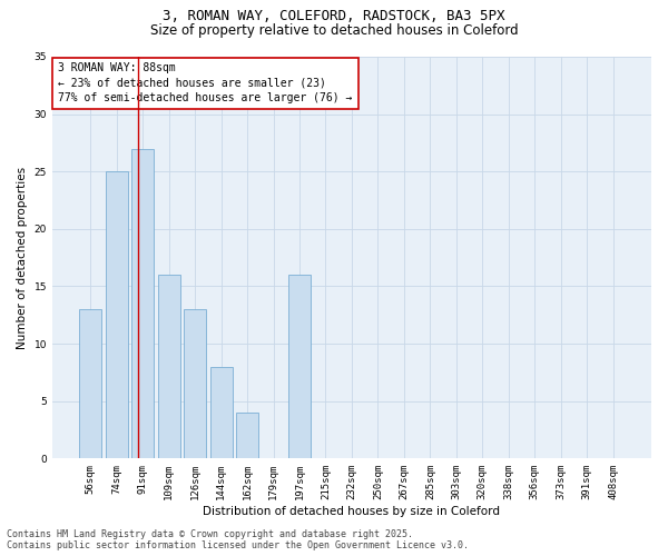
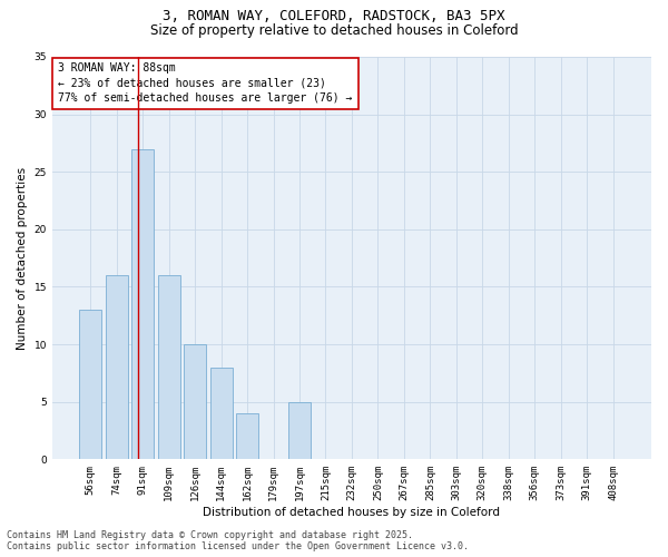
74sqm: 25 -> 16
126sqm: 13 -> 10
197sqm: 16 -> 5
